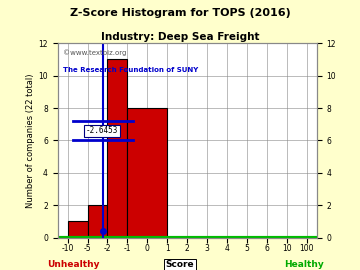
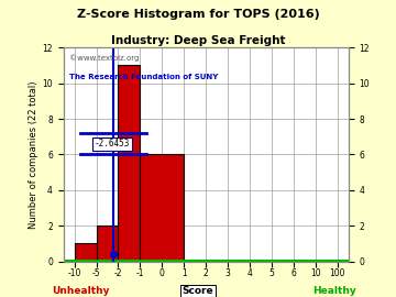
0: 8 -> 6
